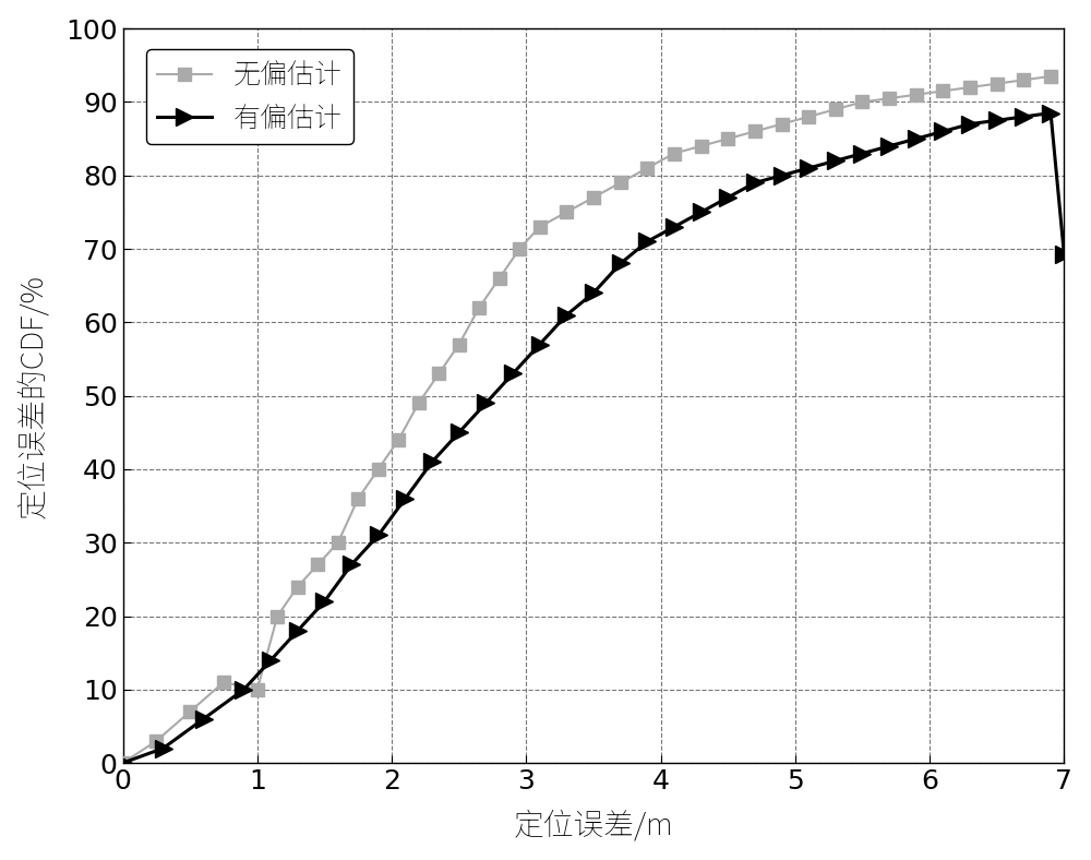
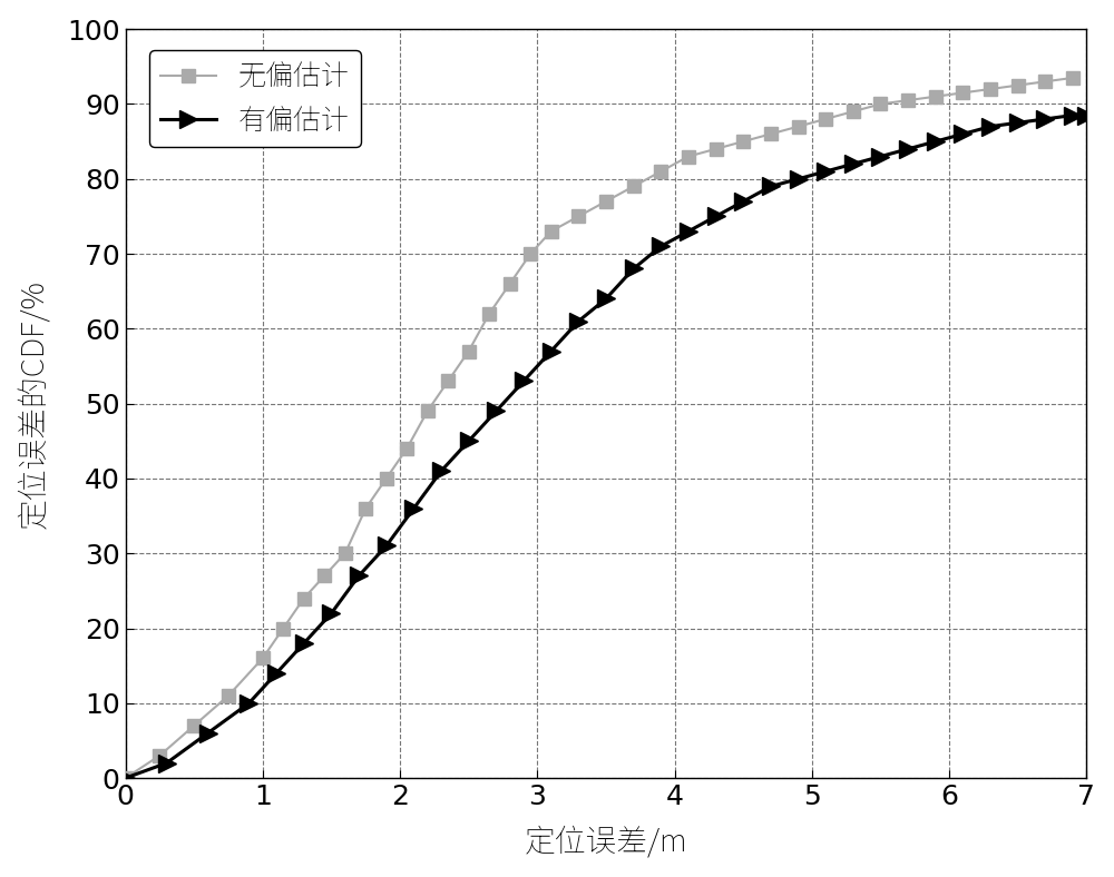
无偏估计/1: 10.0 -> 16.0
有偏估计/7: 69.2 -> 88.5
